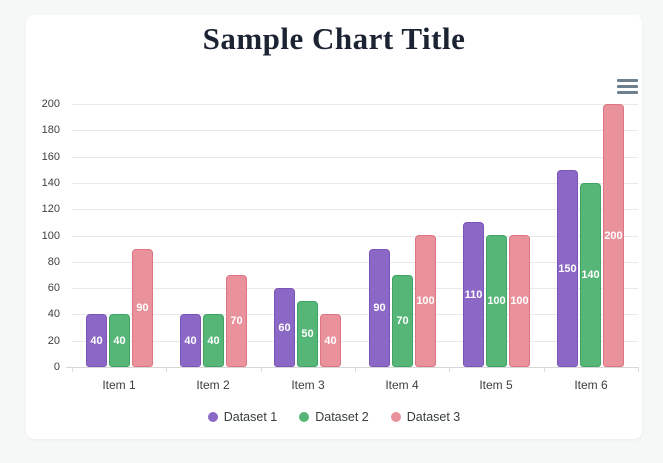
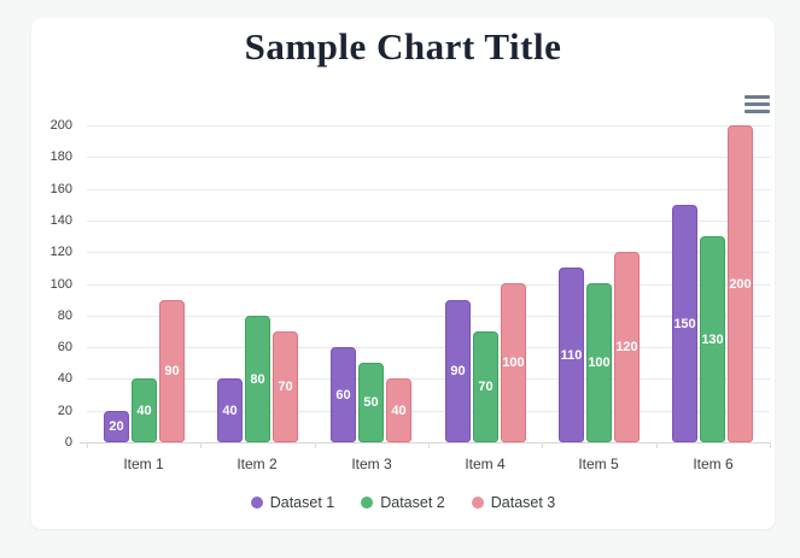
Dataset 1/Item 1: 40 -> 20
Dataset 2/Item 2: 40 -> 80
Dataset 3/Item 5: 100 -> 120
Dataset 2/Item 6: 140 -> 130
